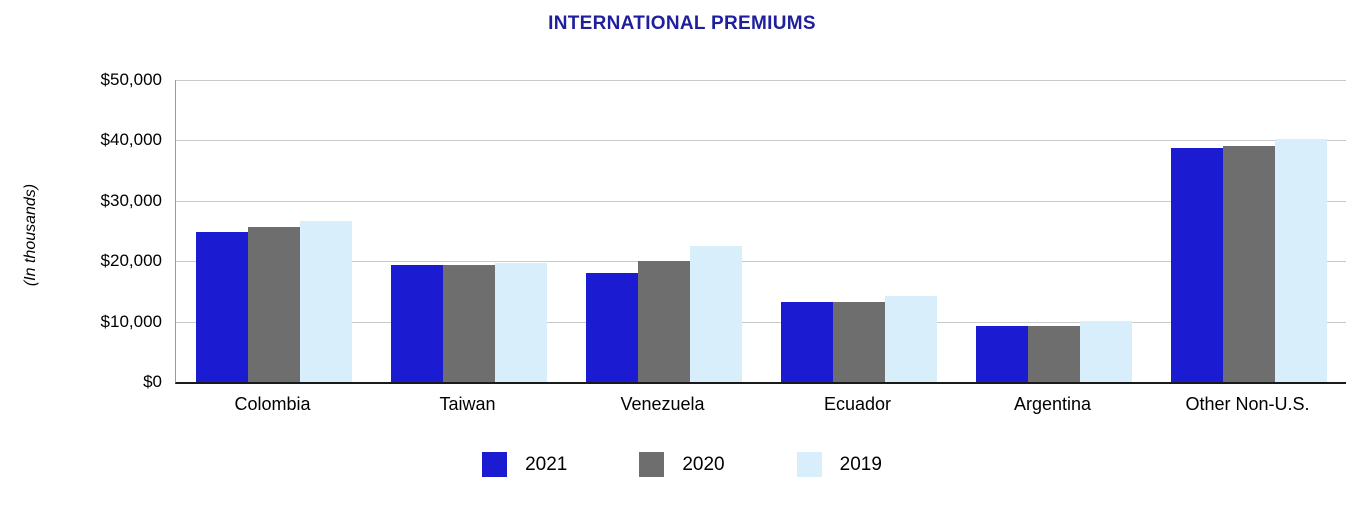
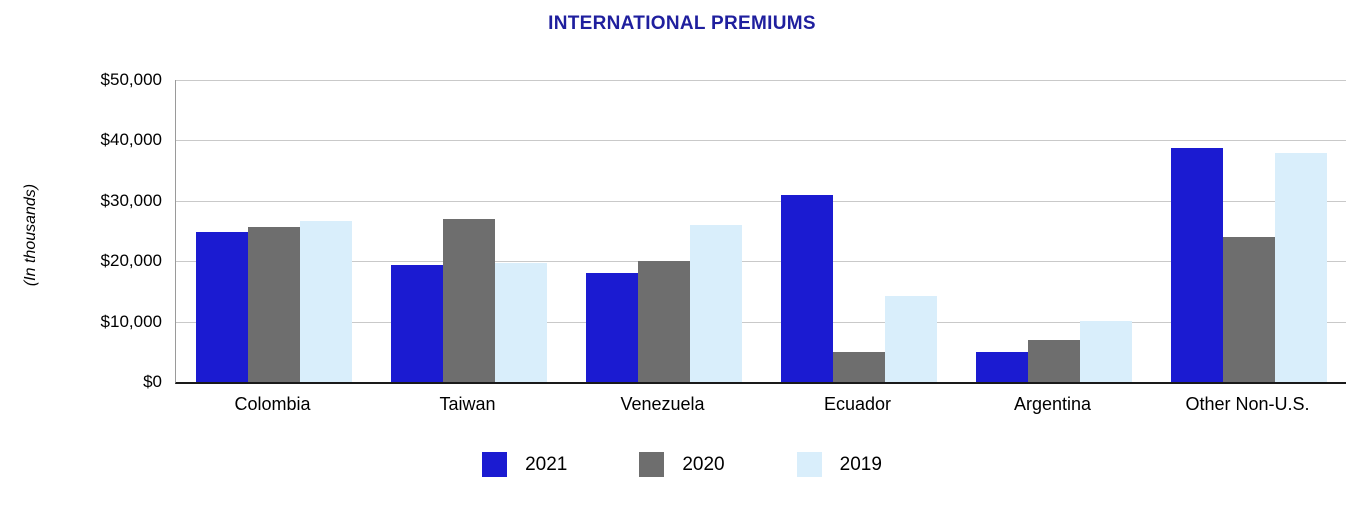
2020/Taiwan: $19000 -> $27000
2019/Venezuela: $22000 -> $26000
2021/Ecuador: $13000 -> $31000
2020/Ecuador: $13000 -> $5000
2021/Argentina: $9000 -> $5000
2020/Argentina: $9000 -> $7000
2020/Other Non-U.S.: $39000 -> $24000
2019/Other Non-U.S.: $40000 -> $38000
